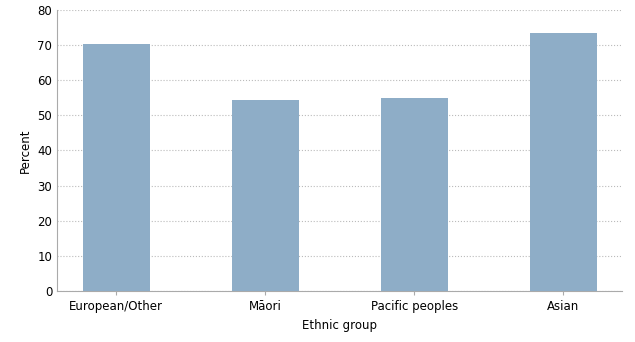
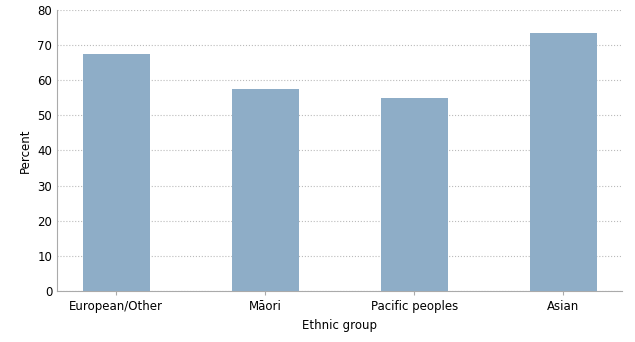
European/Other: 70.5 -> 67.5
Māori: 54.5 -> 57.5
